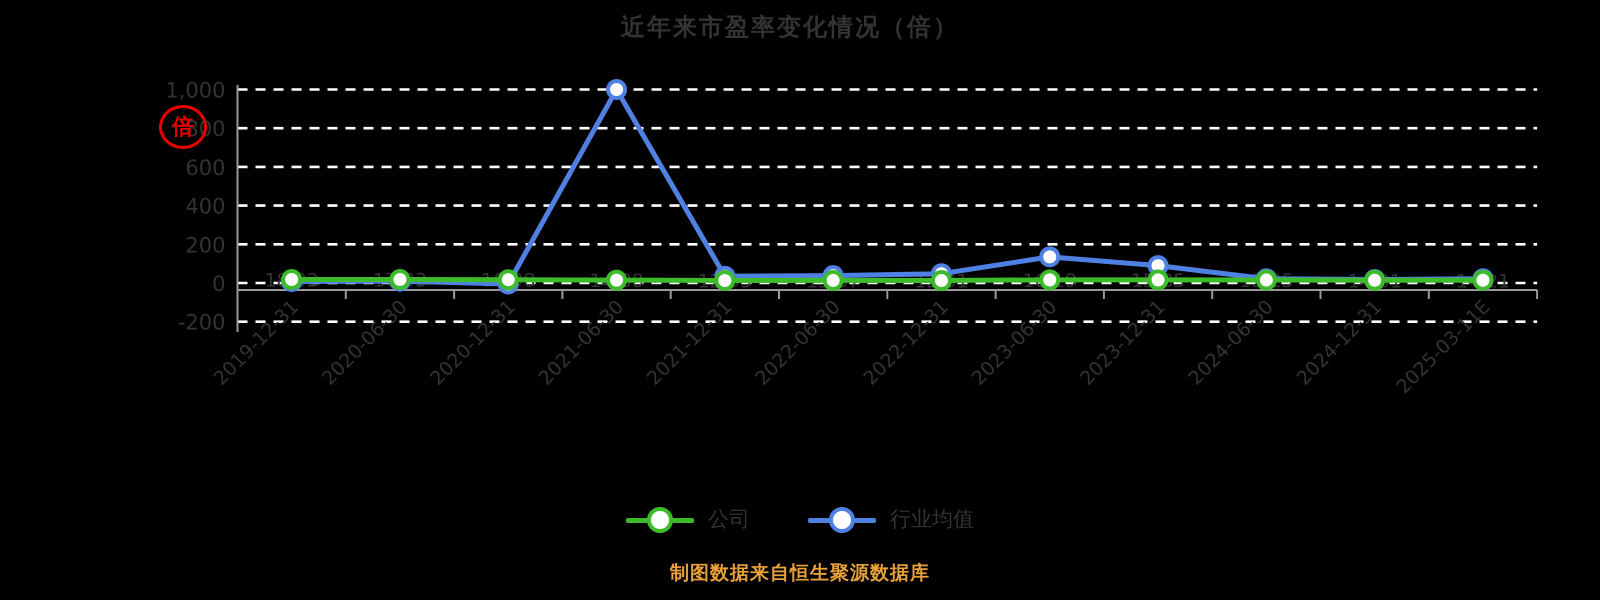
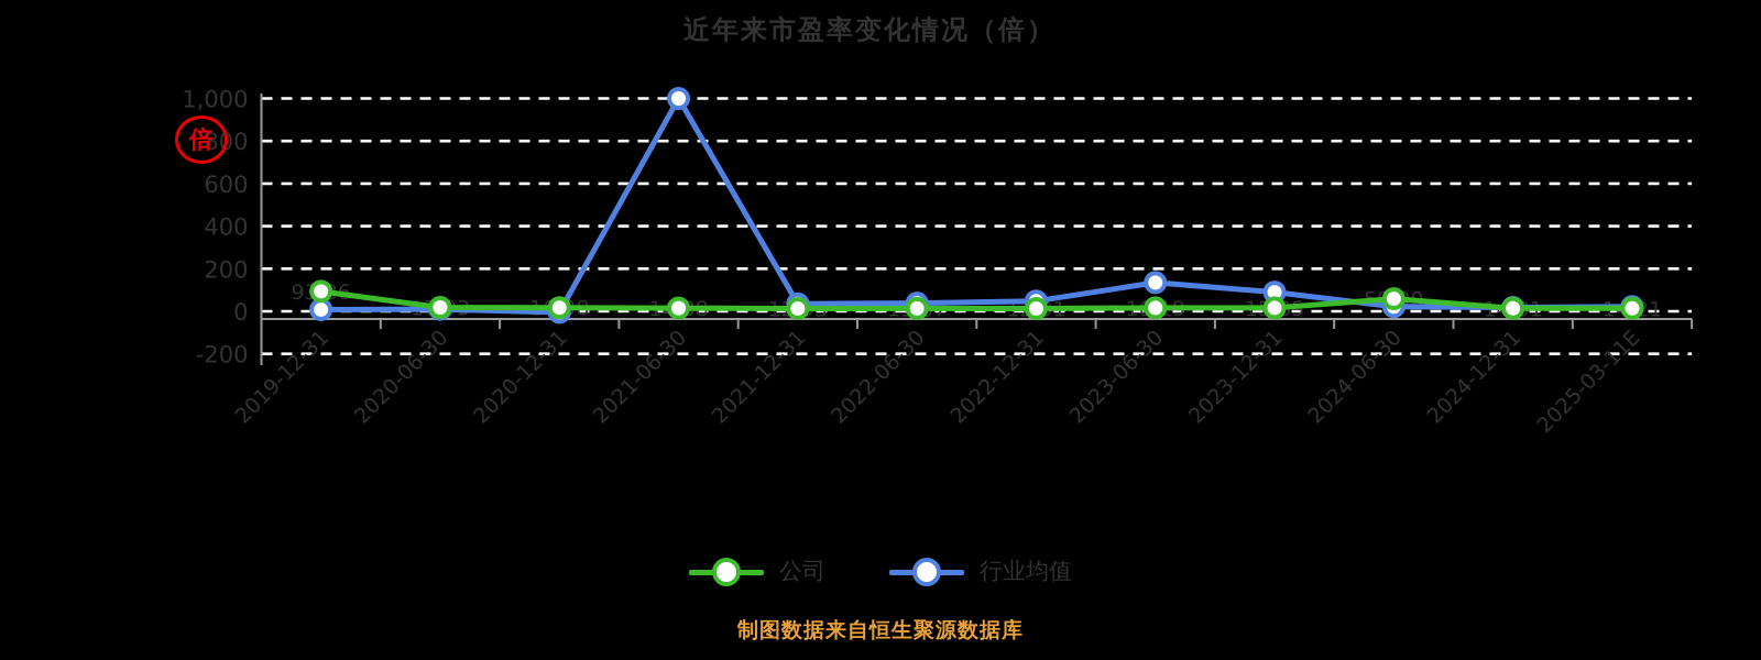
公司/2019-12-31: 18.02 -> 93.86
公司/2024-06-30: 15.25 -> 59.00
